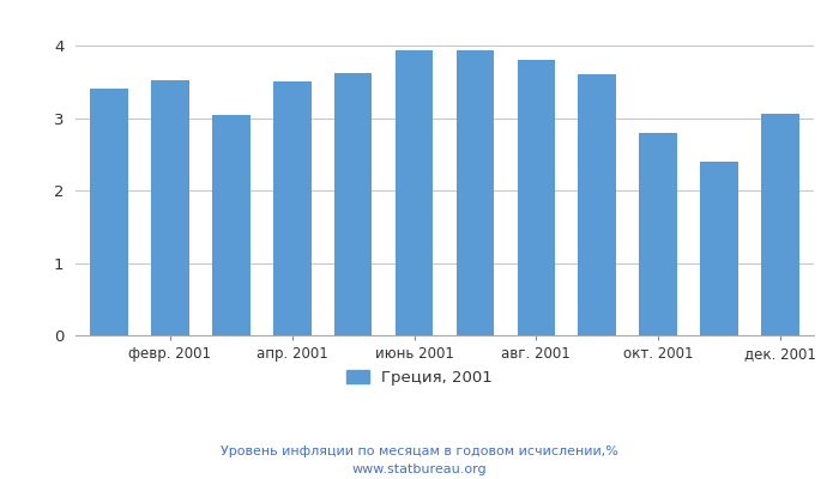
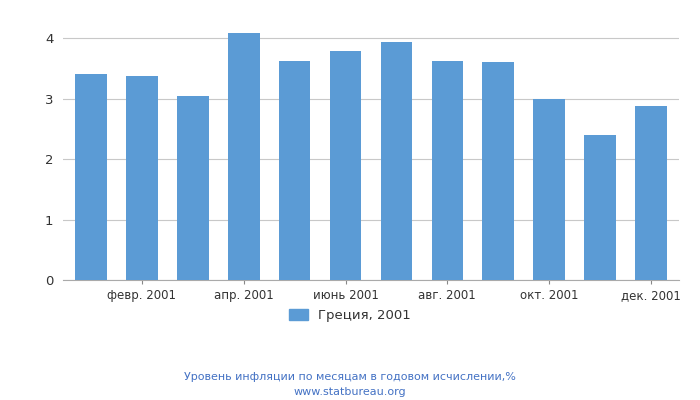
февр. 2001: 3.52 -> 3.38
апр. 2001: 3.50 -> 4.08
июнь 2001: 3.93 -> 3.78
авг. 2001: 3.80 -> 3.62
окт. 2001: 2.80 -> 3.00
дек. 2001: 3.06 -> 2.88
